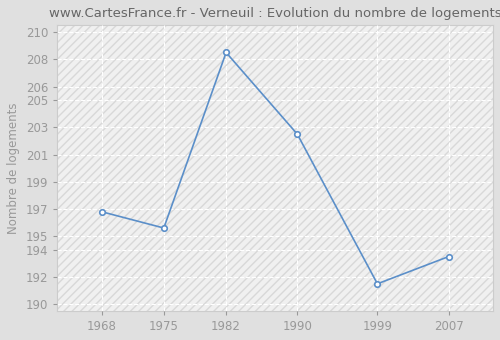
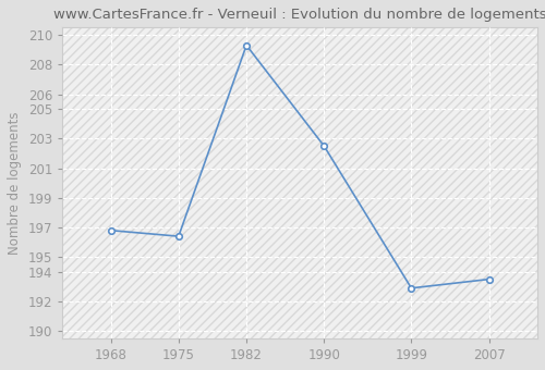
1975: 195.6 -> 196.4
1982: 208.5 -> 209.3
1999: 191.5 -> 192.9
